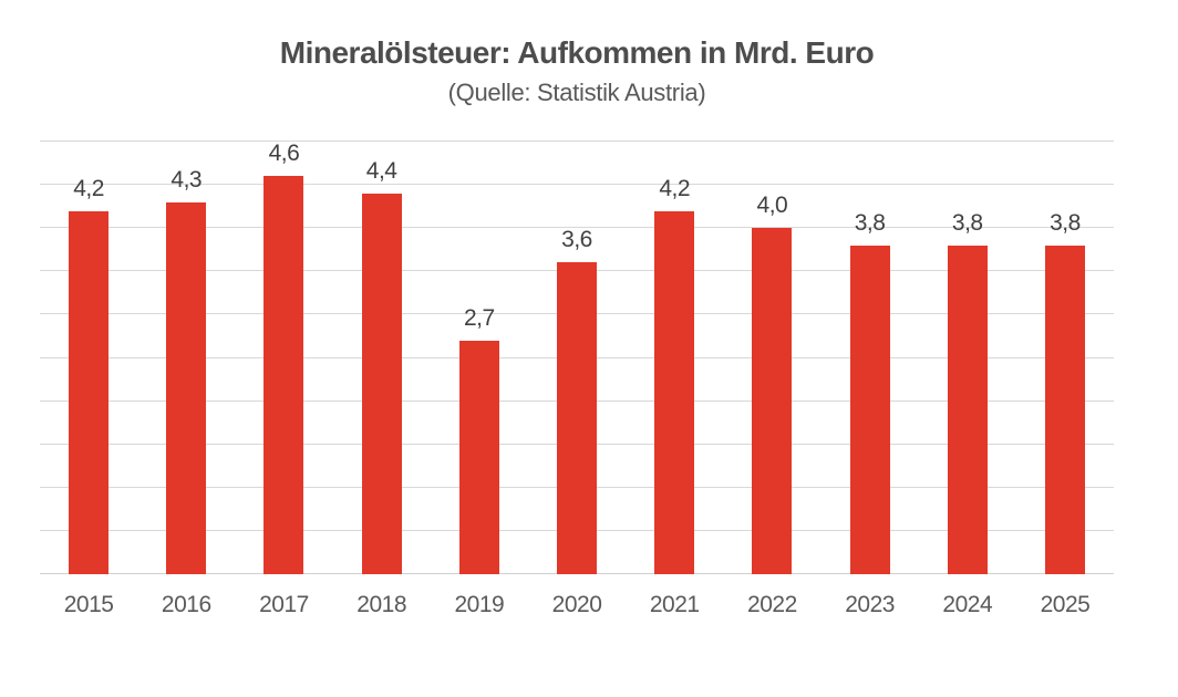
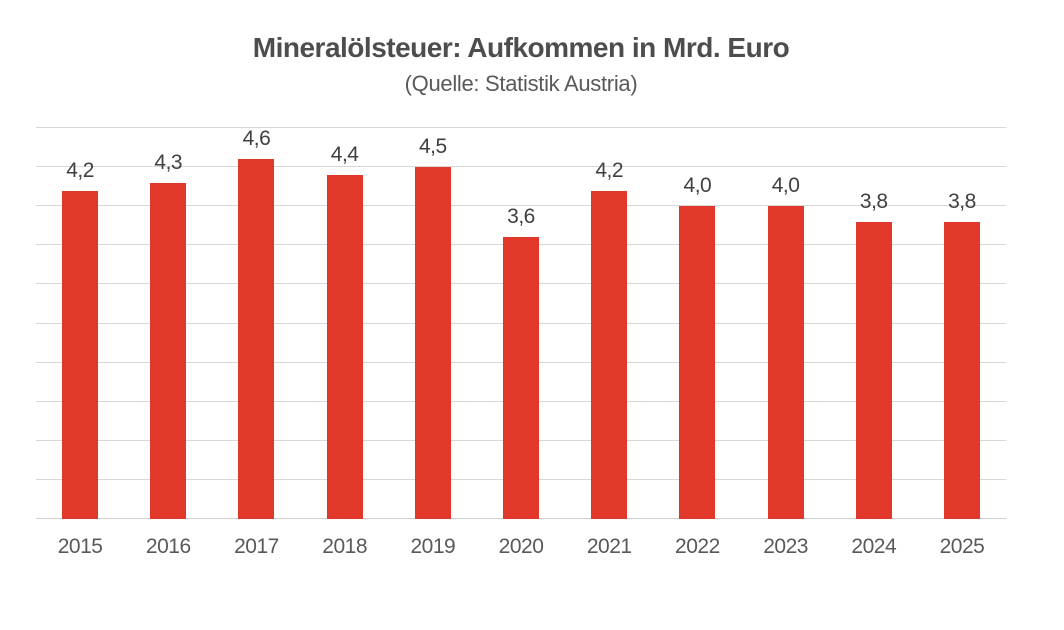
2019: 2,7 -> 4,5
2023: 3,8 -> 4,0
